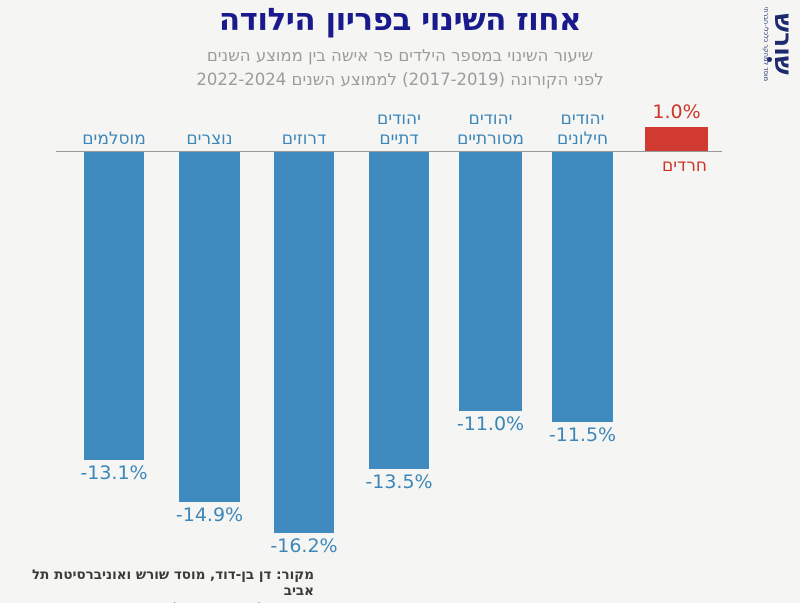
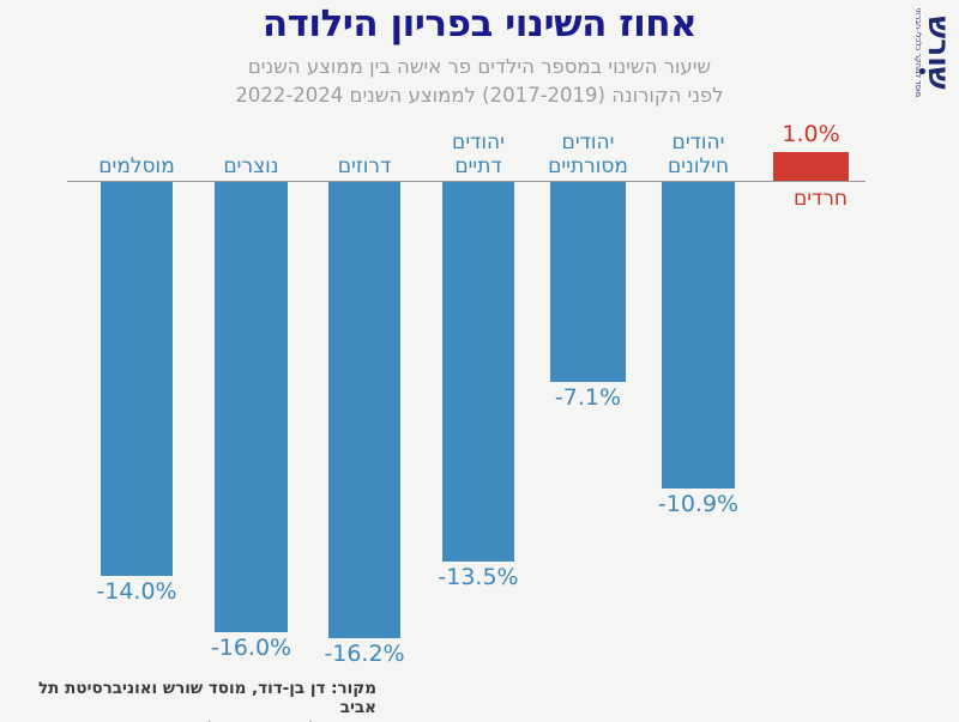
מוסלמים: -13.1% -> -14.0%
נוצרים: -14.9% -> -16.0%
יהודים מסורתיים: -11.0% -> -7.1%
יהודים חילונים: -11.5% -> -10.9%
